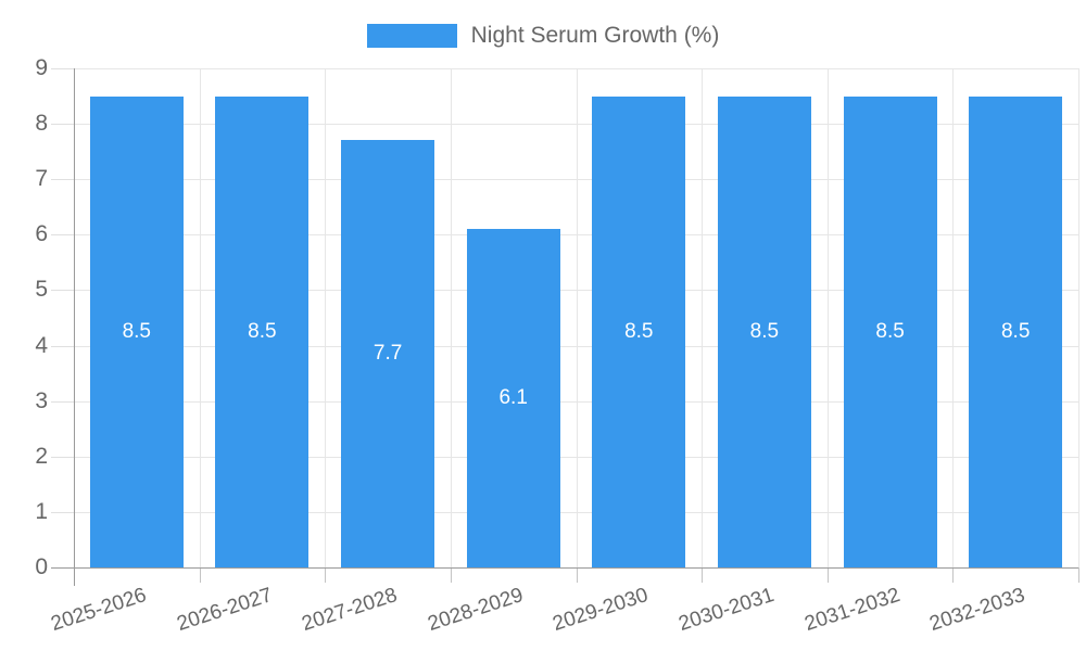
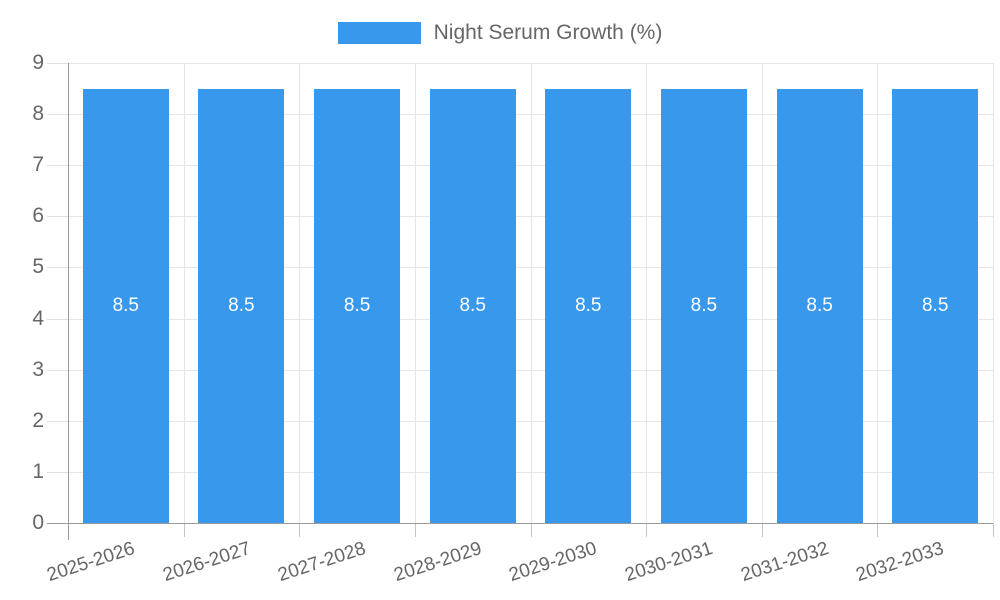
2027-2028: 7.7 -> 8.5
2028-2029: 6.1 -> 8.5
